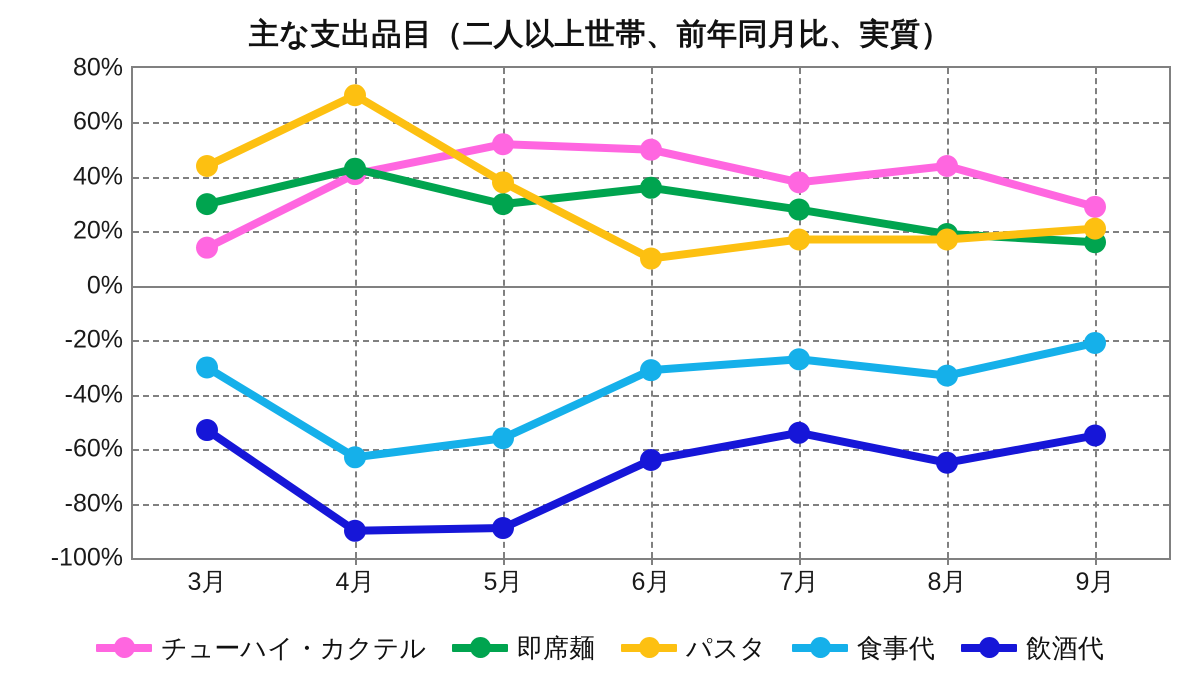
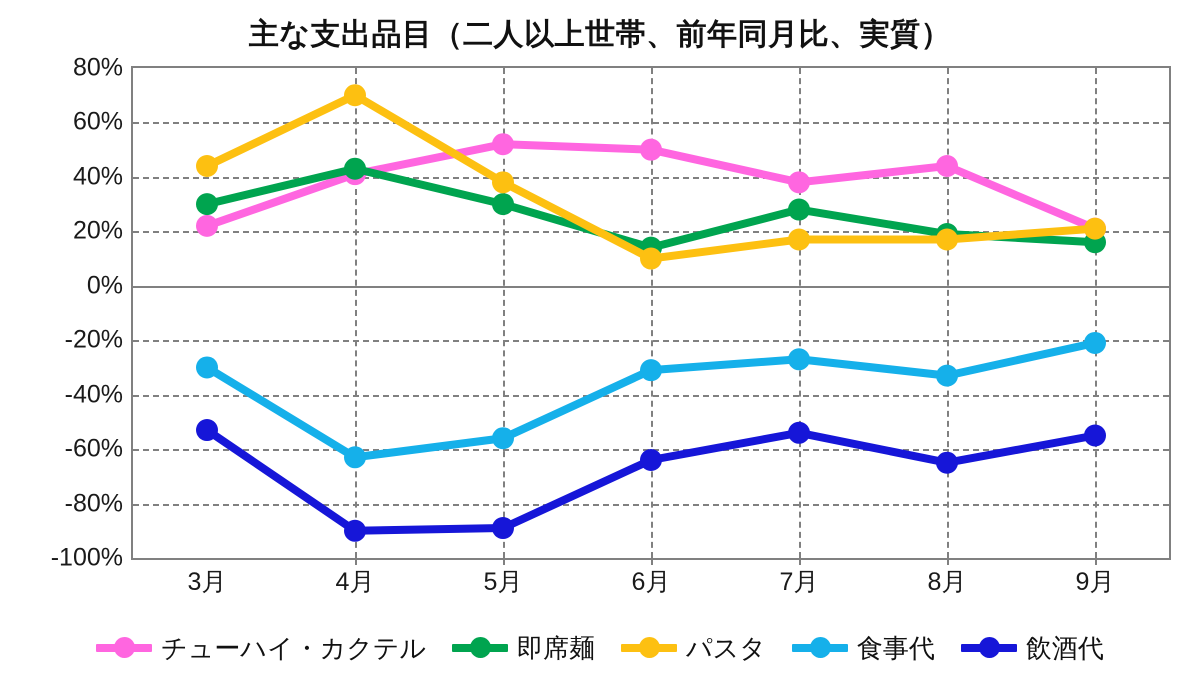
チューハイ・カクテル/3月: 14% -> 22%
即席麺/6月: 36% -> 14%
チューハイ・カクテル/9月: 29% -> 21%
